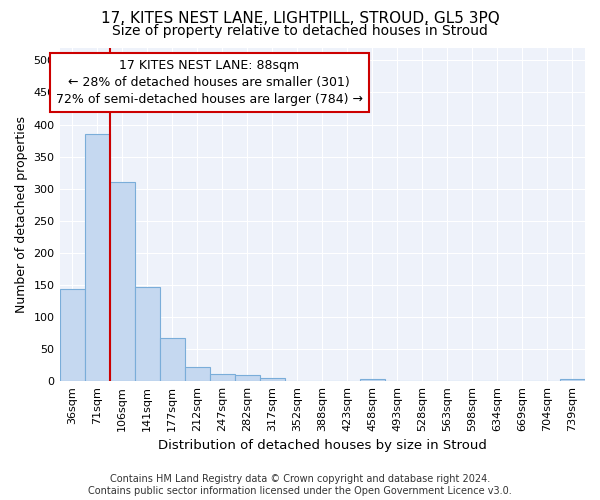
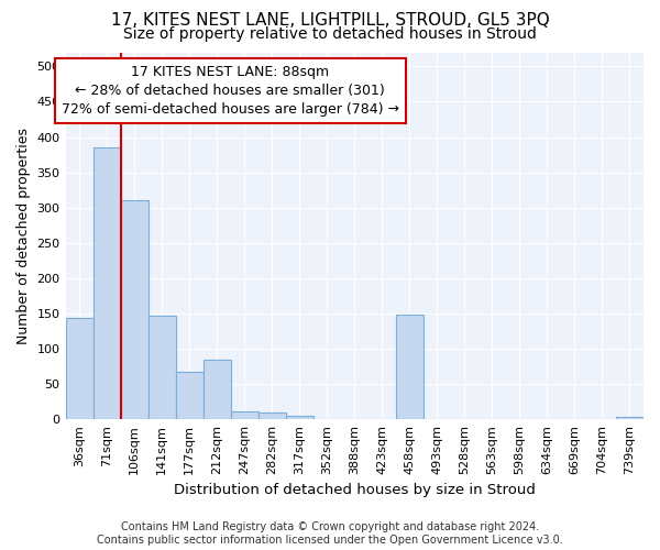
212sqm: 22 -> 84
458sqm: 4 -> 148
